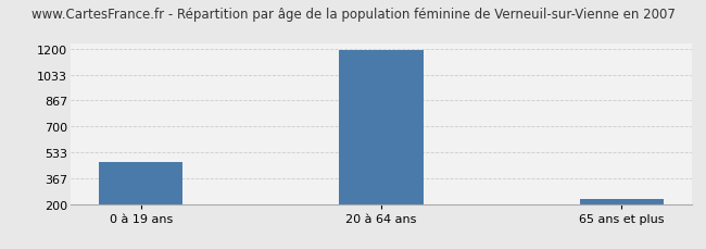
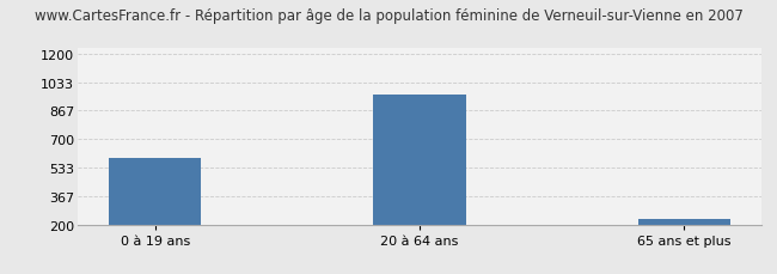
0 à 19 ans: 470 -> 590
20 à 64 ans: 1190 -> 960
